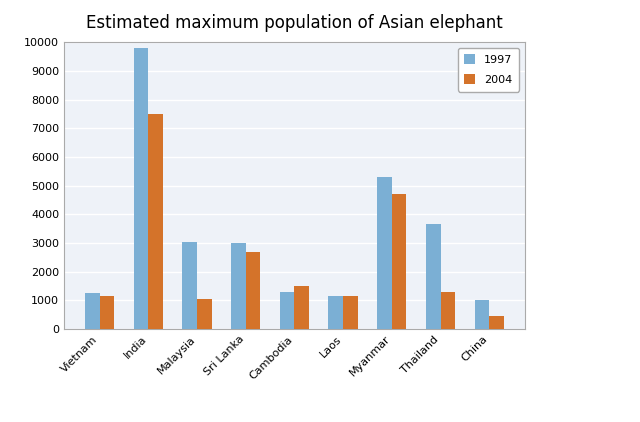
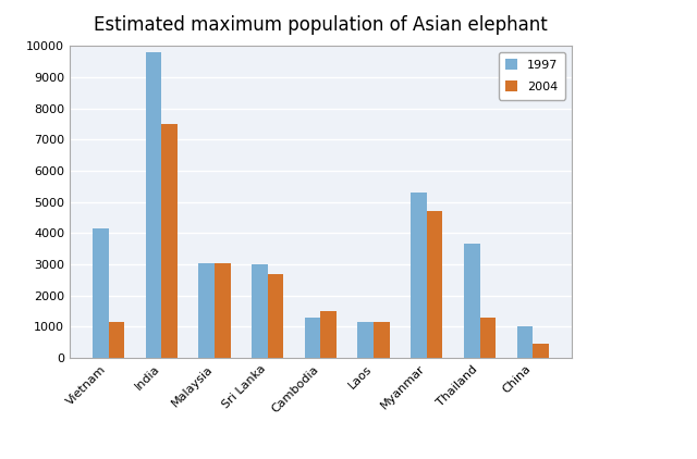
1997/Vietnam: 1250 -> 4150
2004/Malaysia: 1050 -> 3050
